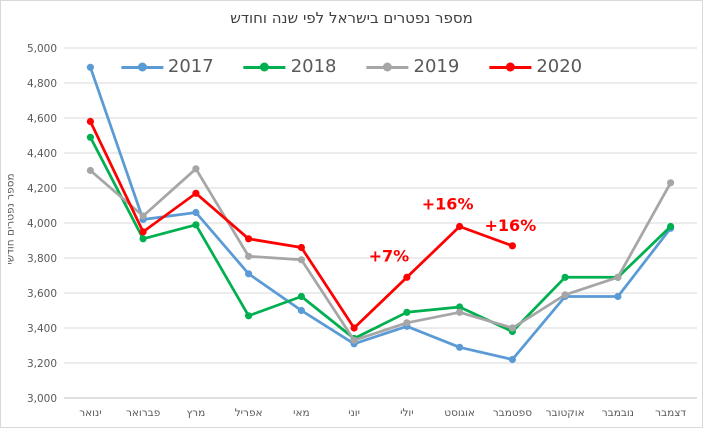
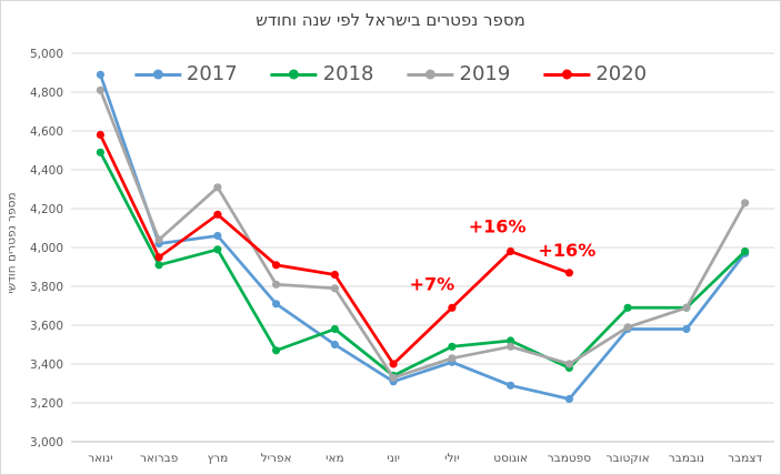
2019/ינואר: 4300 -> 4810
